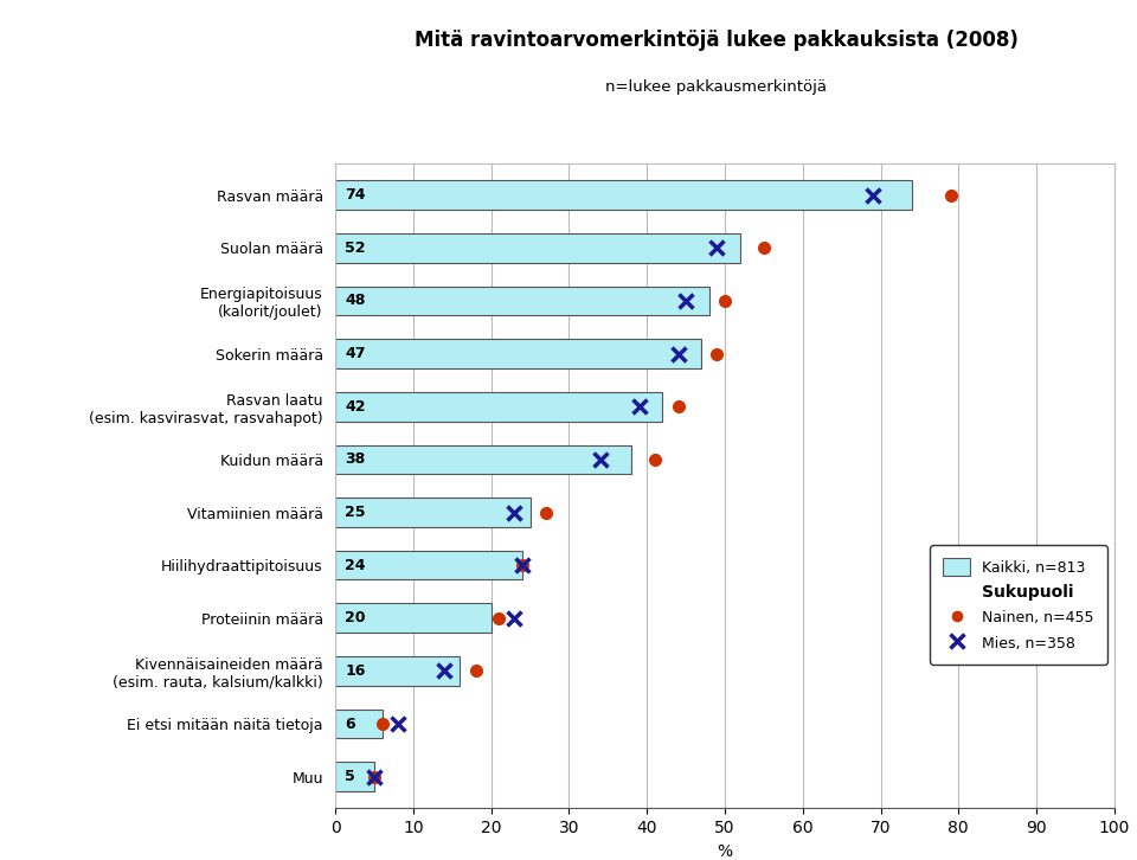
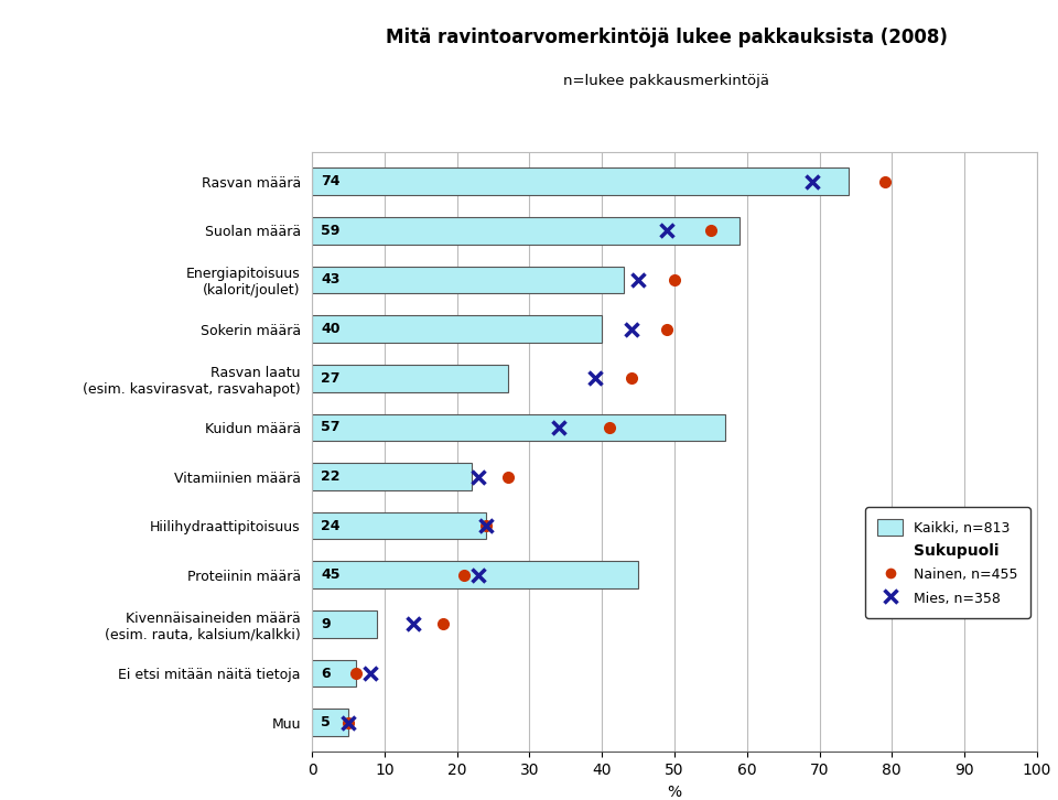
Suolan määrä: 52 -> 59
Energiapitoisuus (kalorit/joulet): 48 -> 43
Sokerin määrä: 47 -> 40
Rasvan laatu (esim. kasvirasvat, rasvahapot): 42 -> 27
Kuidun määrä: 38 -> 57
Vitamiinien määrä: 25 -> 22
Proteiinin määrä: 20 -> 45
Kivennäisaineiden määrä (esim. rauta, kalsium/kalkki): 16 -> 9
